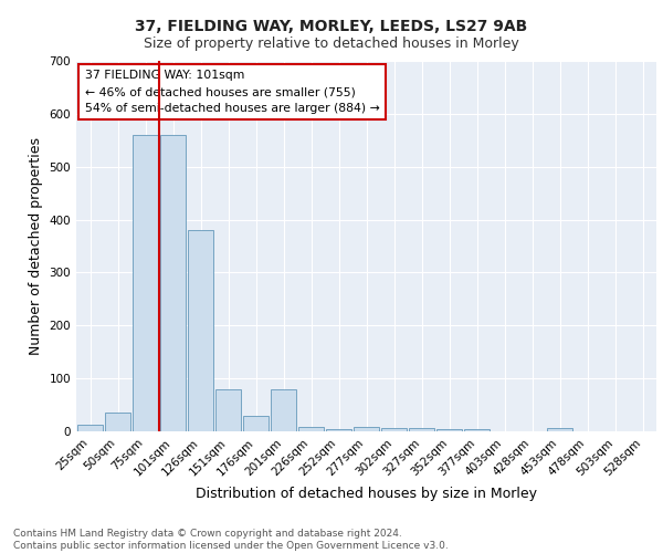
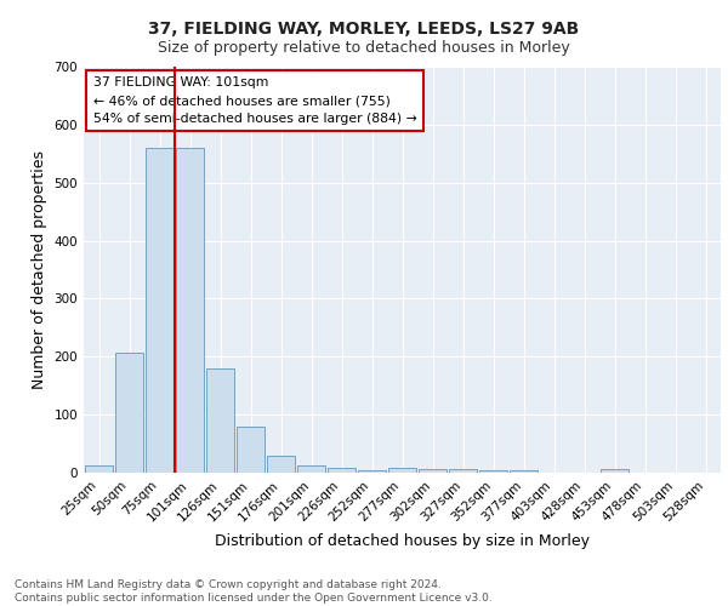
50sqm: 35 -> 207
126sqm: 380 -> 180
201sqm: 80 -> 12
